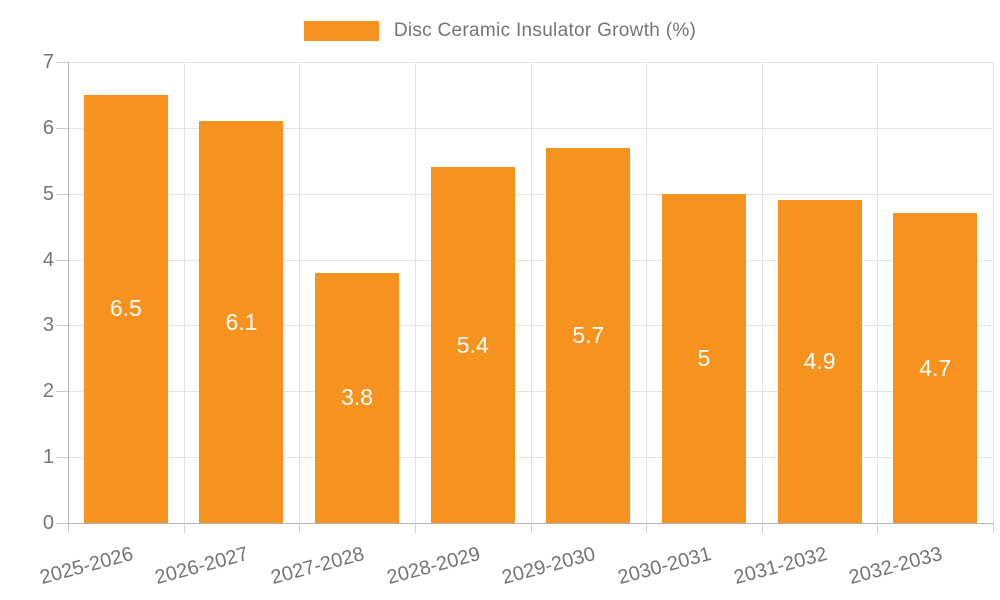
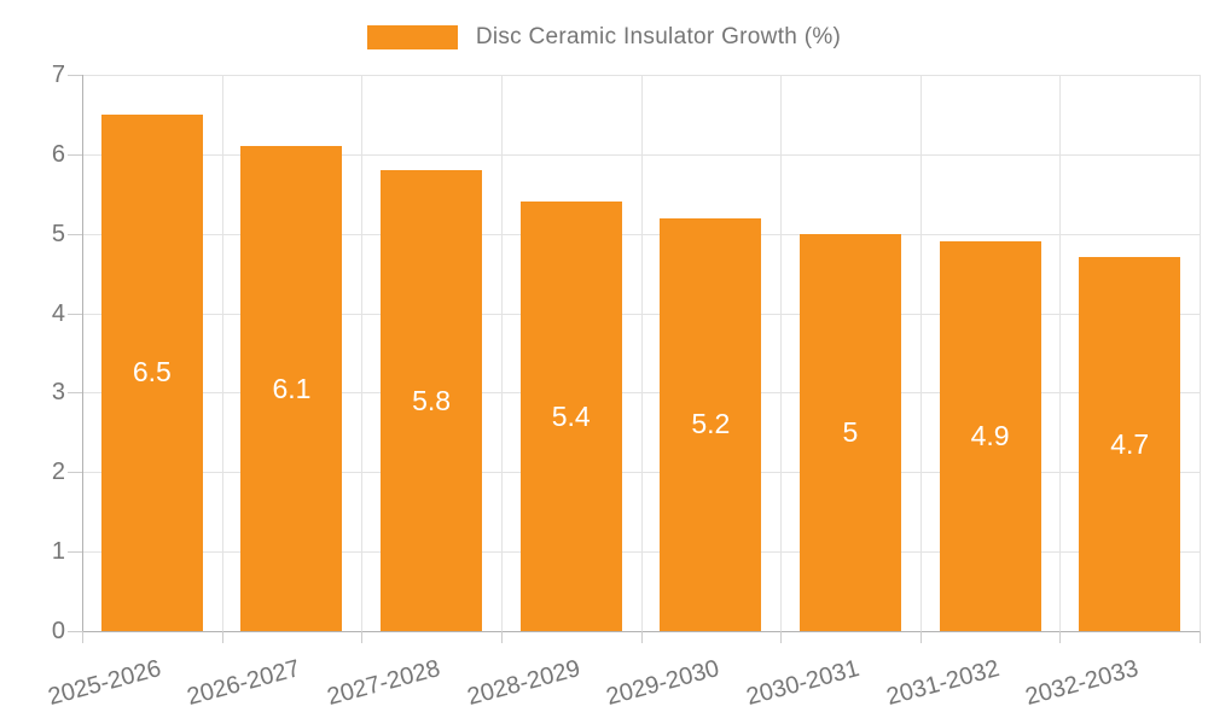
2027-2028: 3.8 -> 5.8
2029-2030: 5.7 -> 5.2
